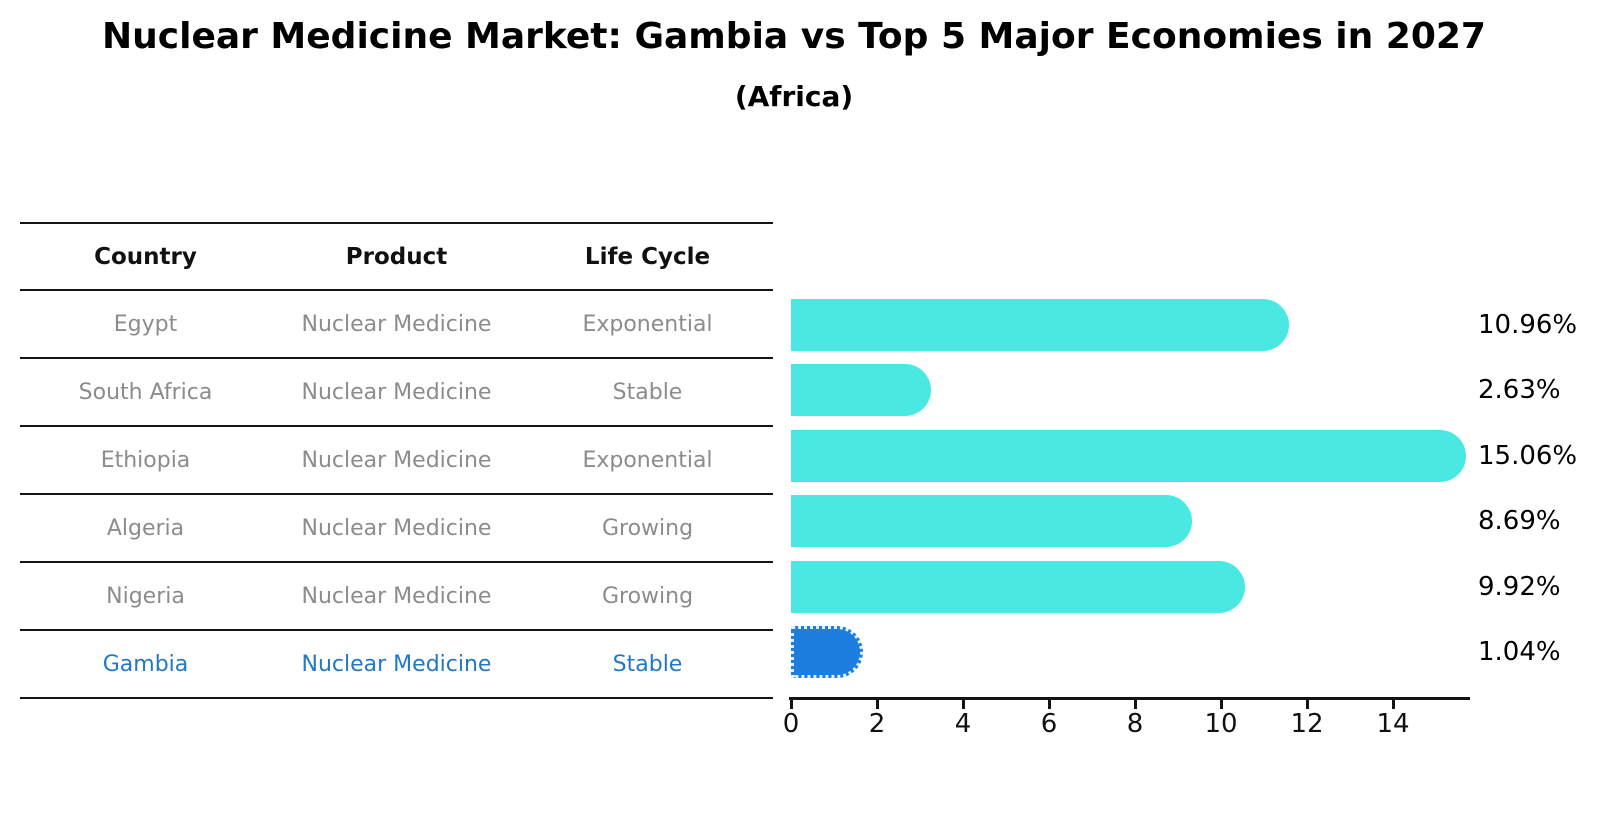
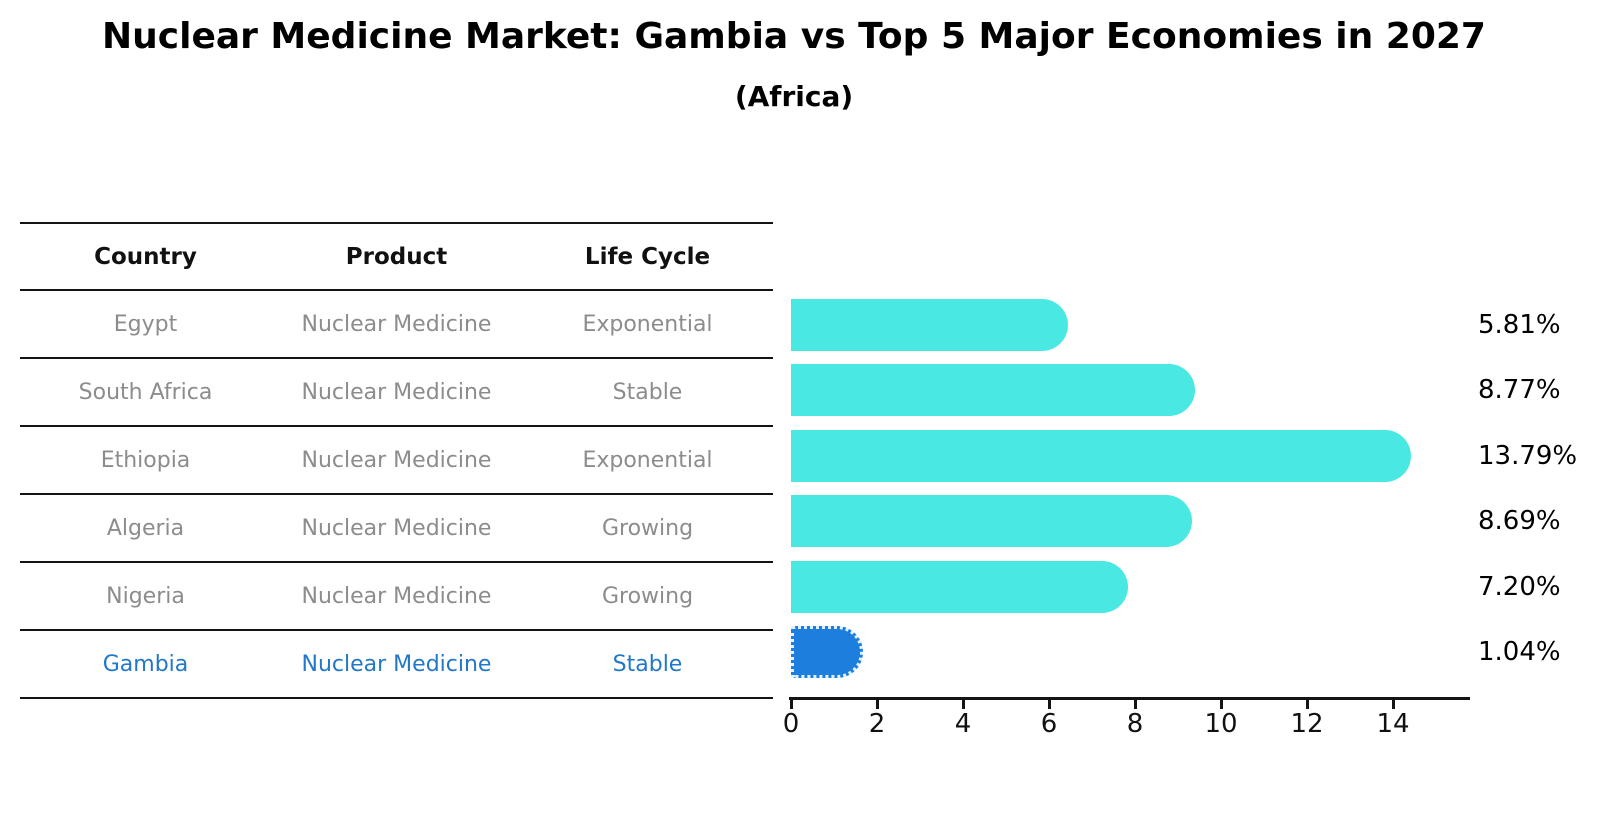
Egypt: 10.96% -> 5.81%
South Africa: 2.63% -> 8.77%
Ethiopia: 15.06% -> 13.79%
Nigeria: 9.92% -> 7.20%
